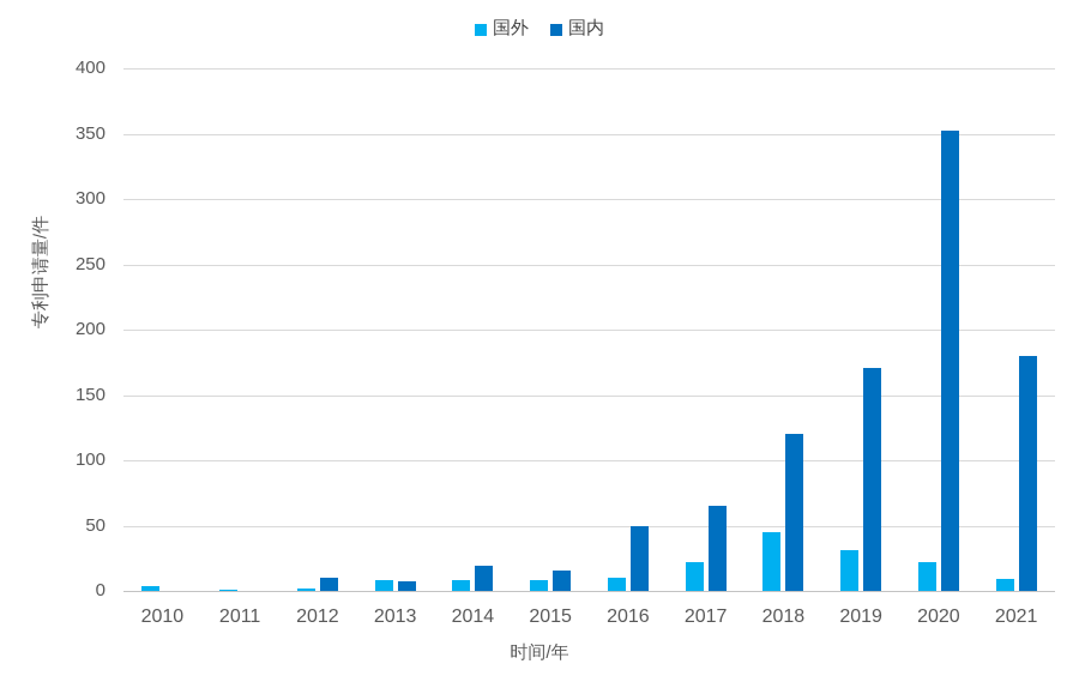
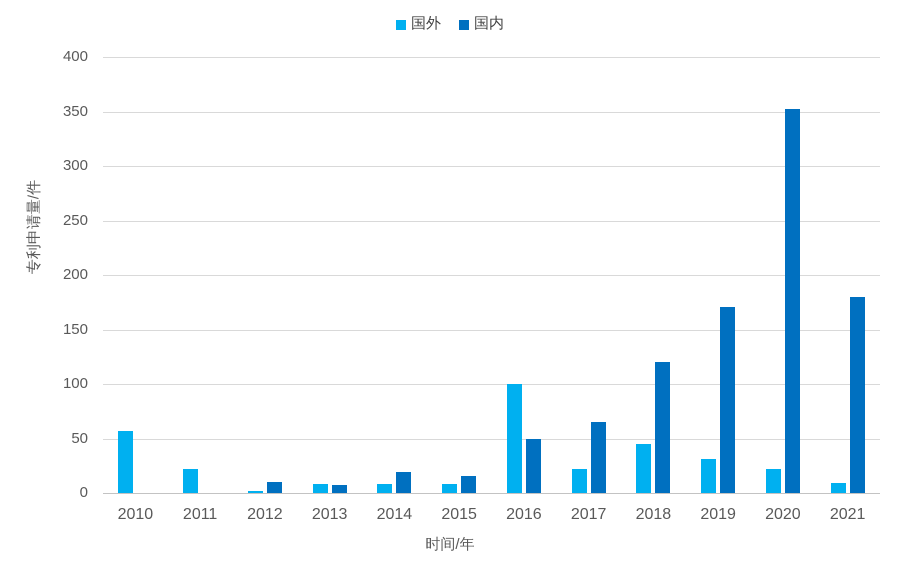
国外/2010: 4 -> 57
国外/2011: 1 -> 22
国外/2016: 10 -> 100
